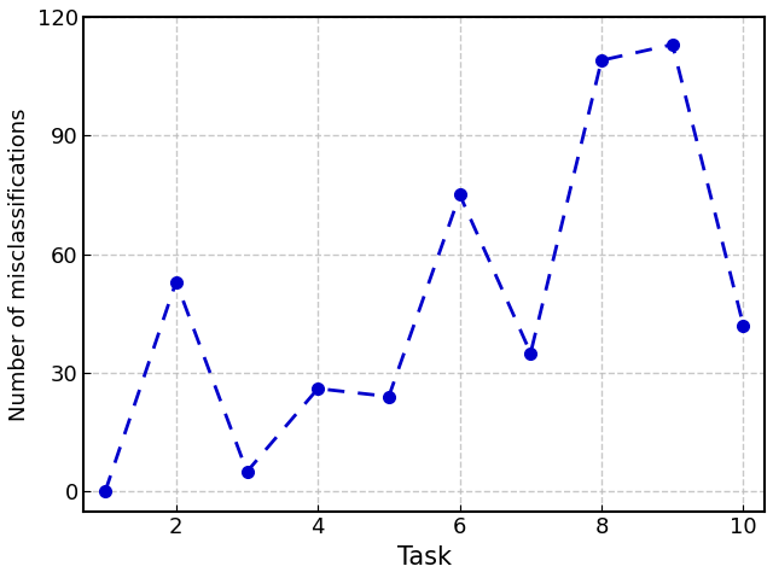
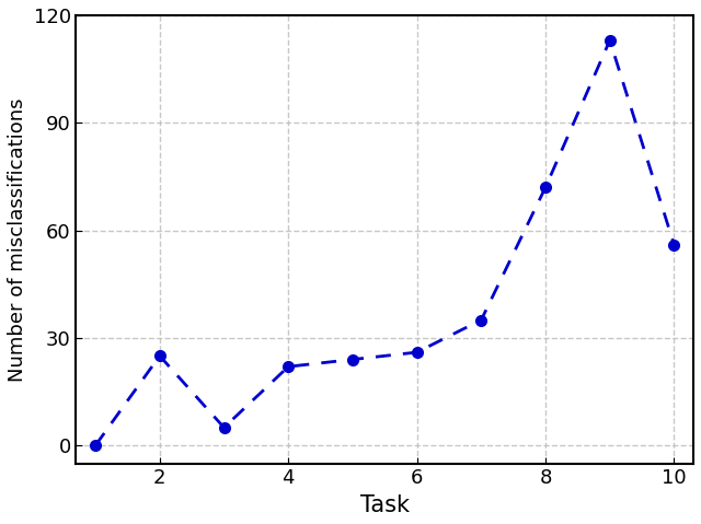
2: 53 -> 25
4: 26 -> 22
6: 75 -> 26
8: 109 -> 72
10: 42 -> 56
